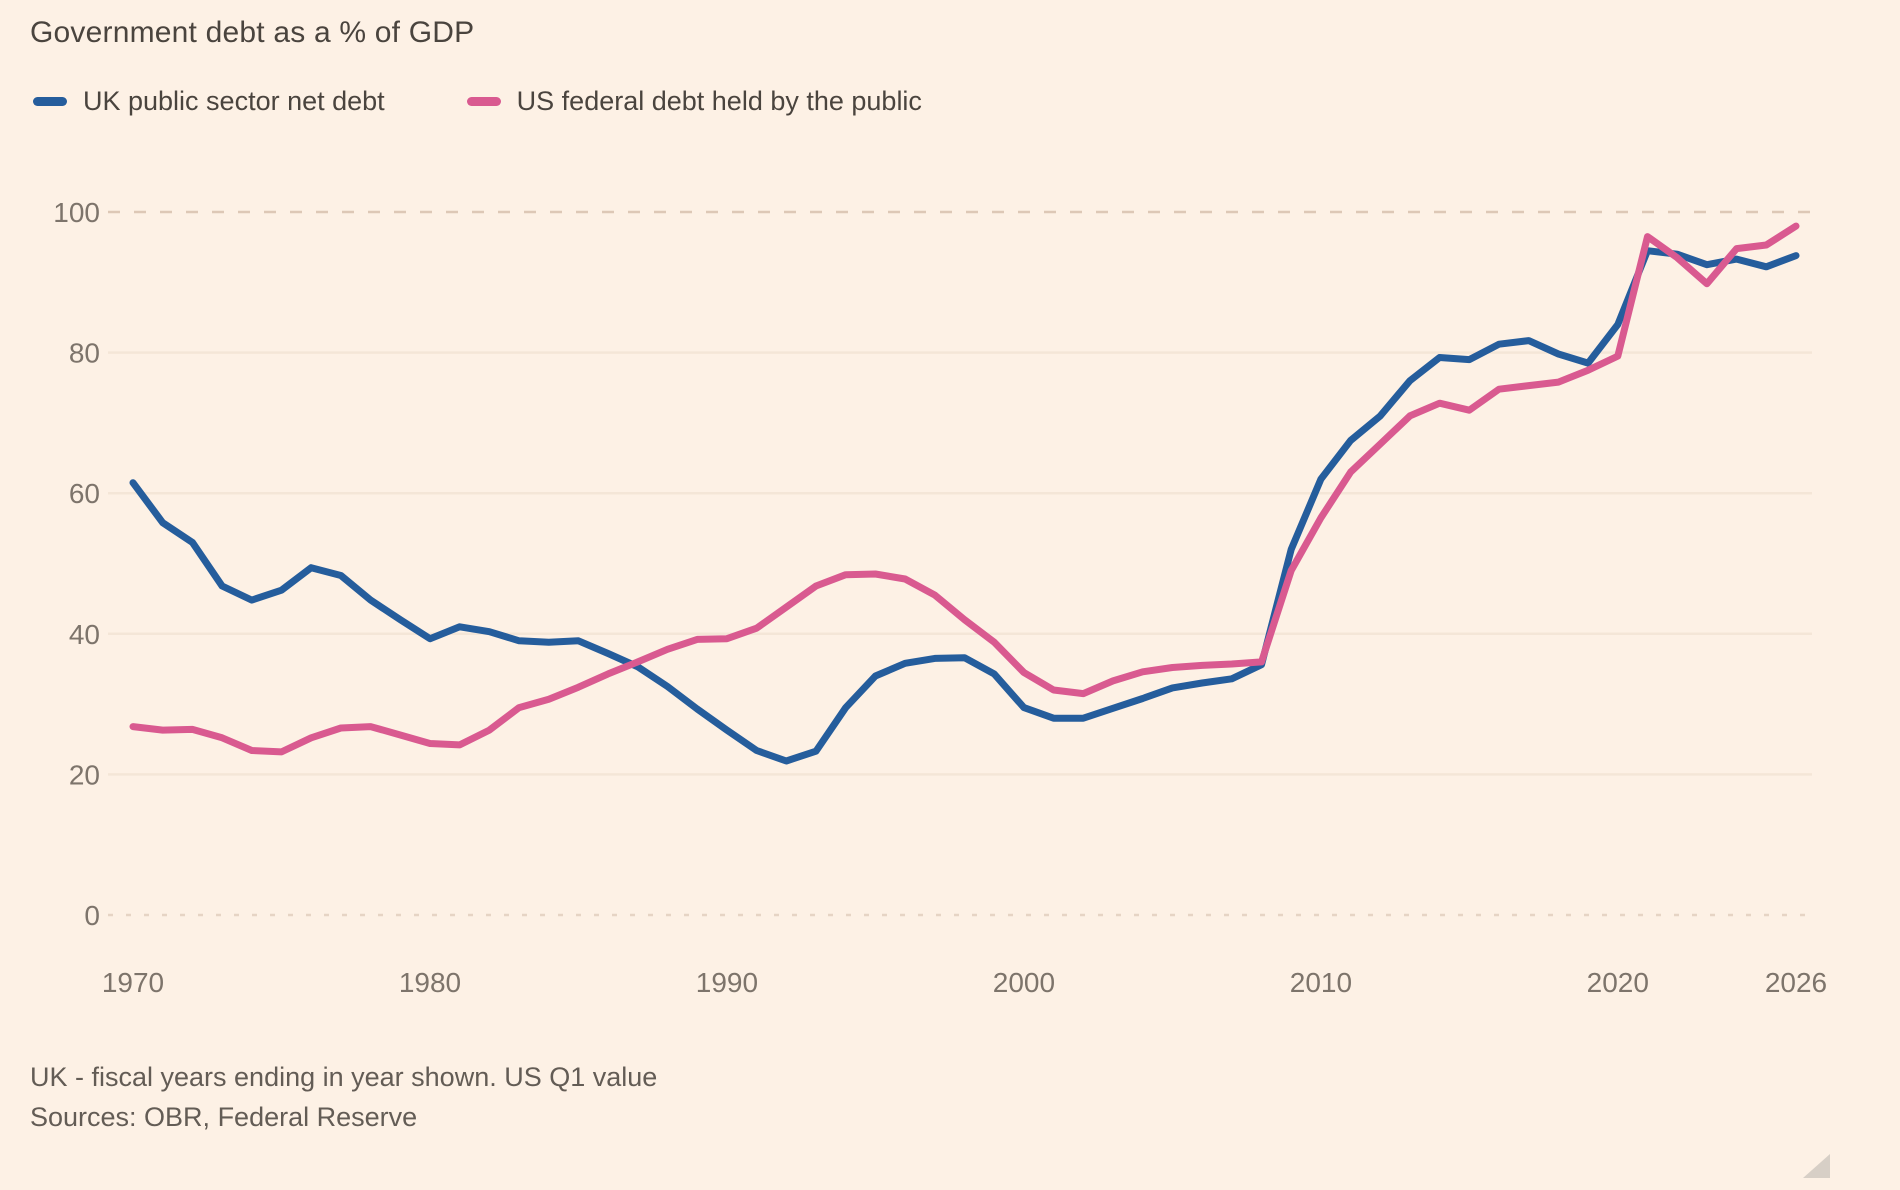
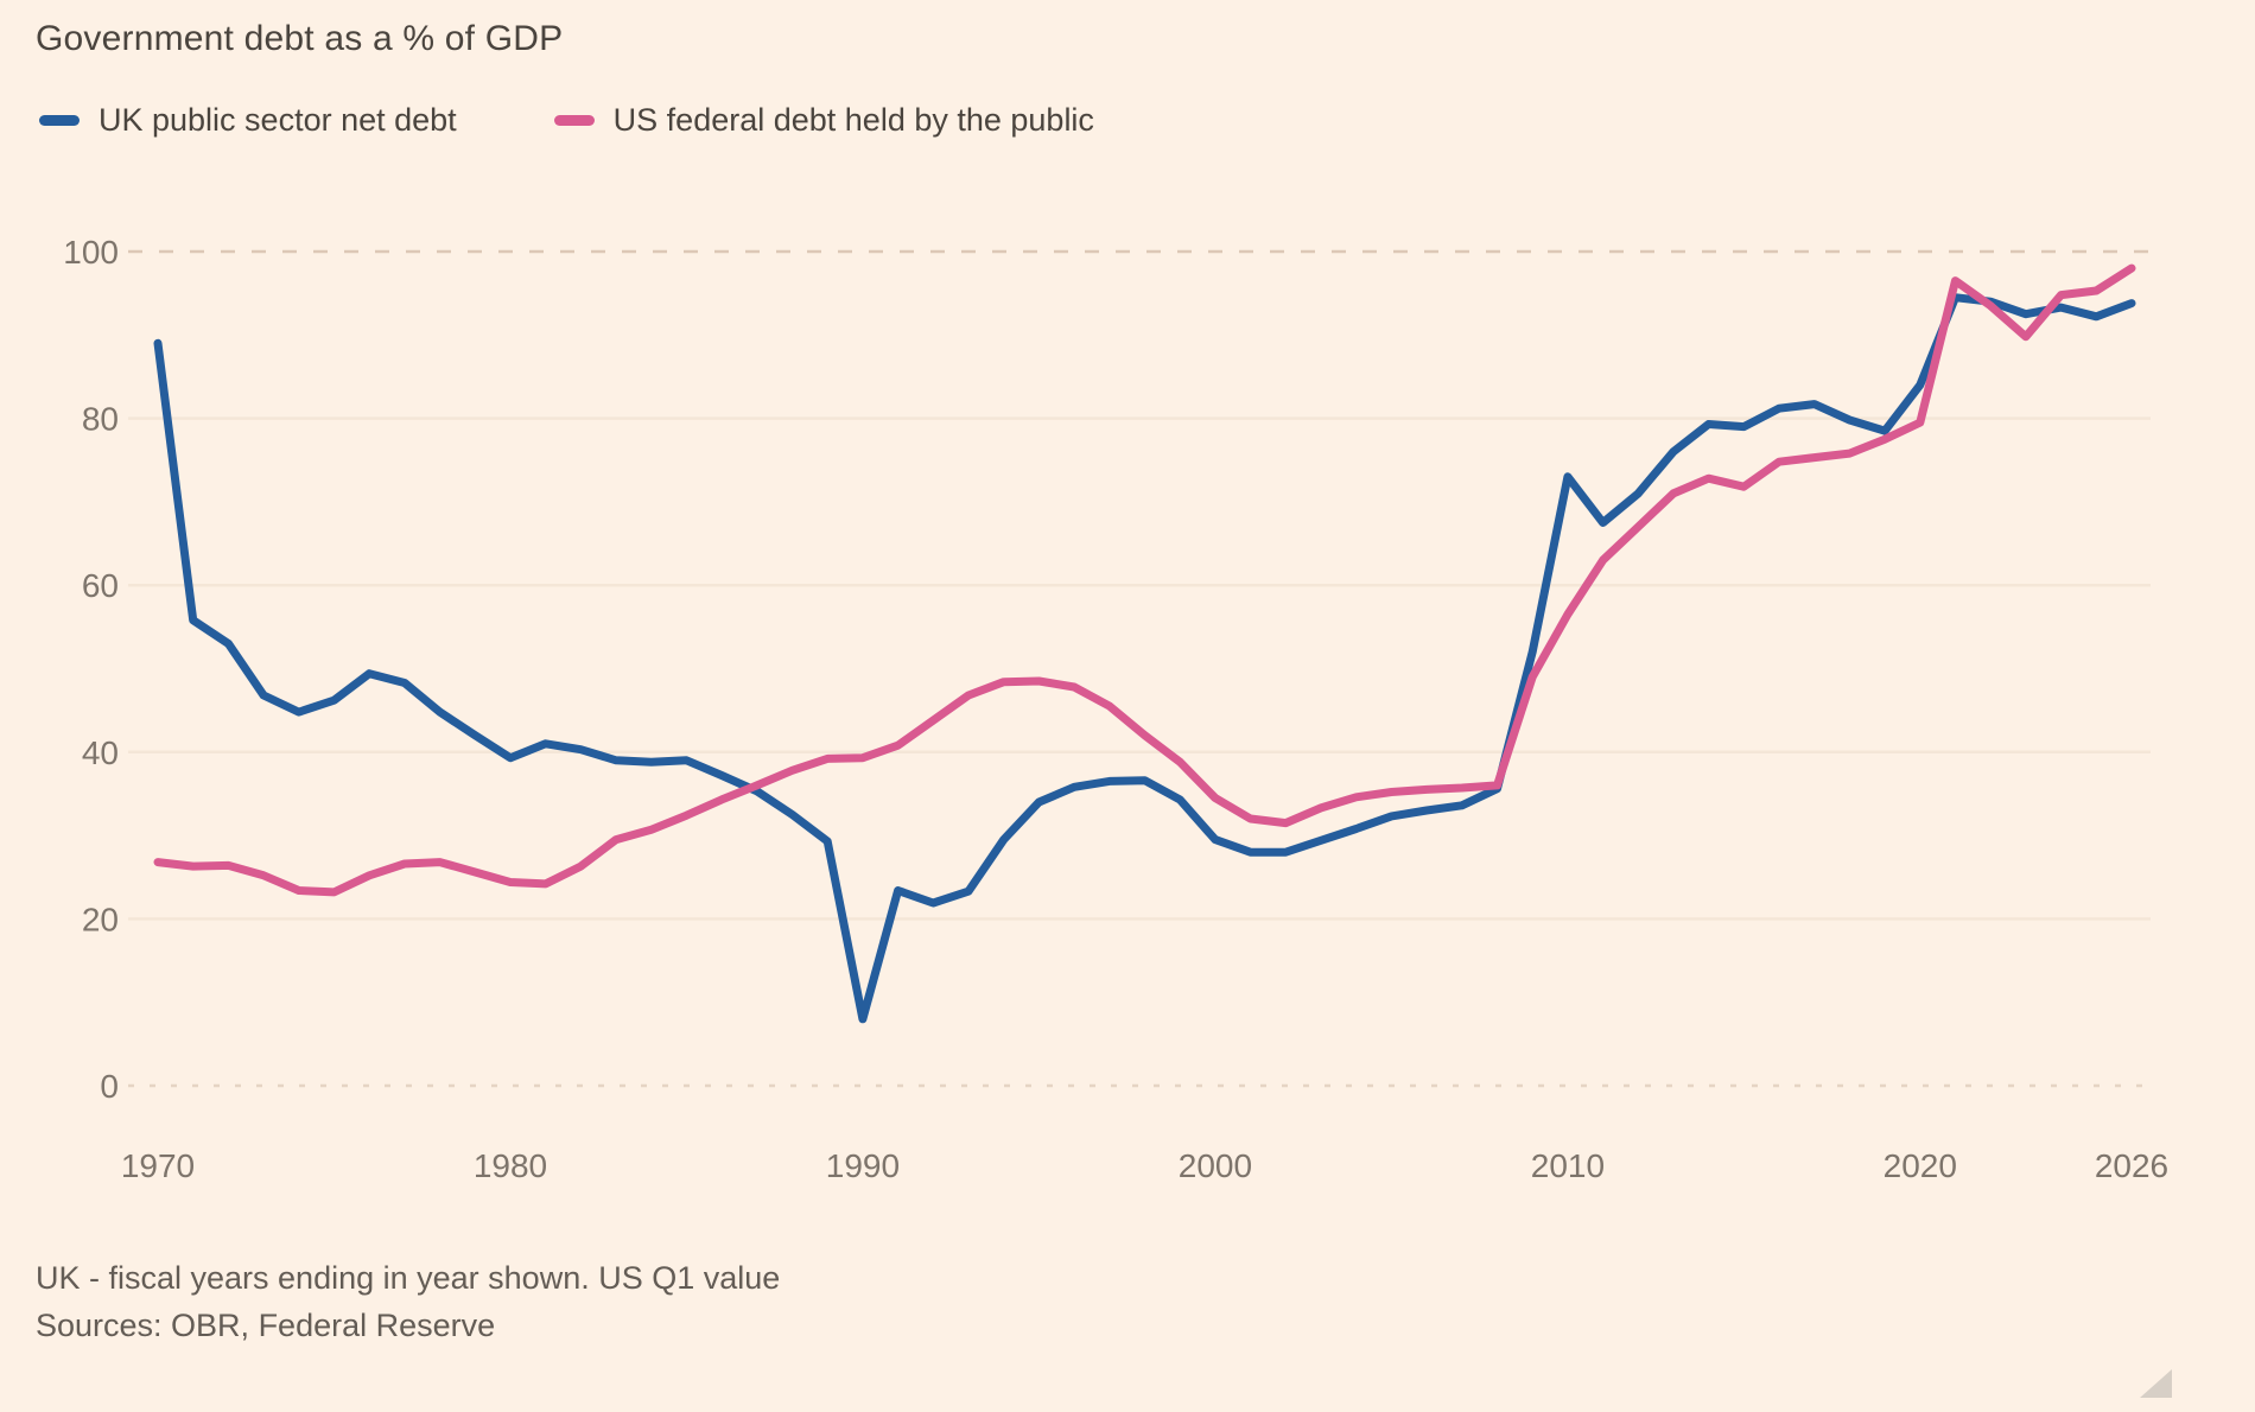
UK public sector net debt/1970: 62 -> 89
UK public sector net debt/1990: 26 -> 8
UK public sector net debt/2010: 62 -> 73
